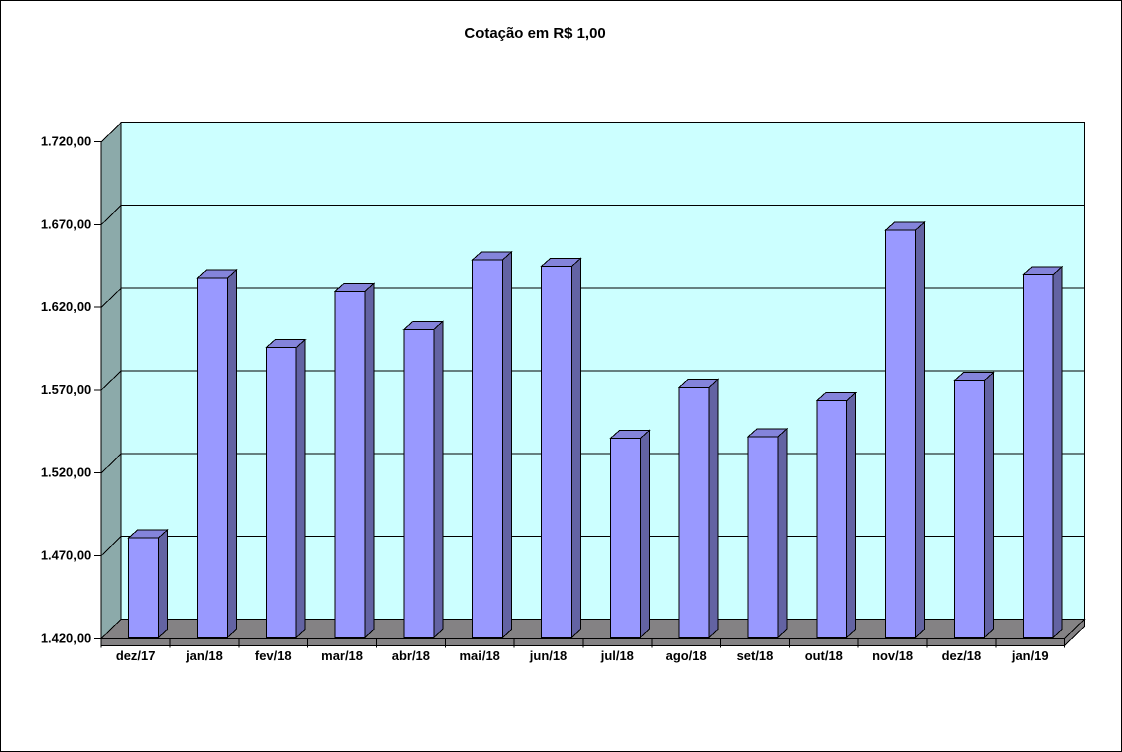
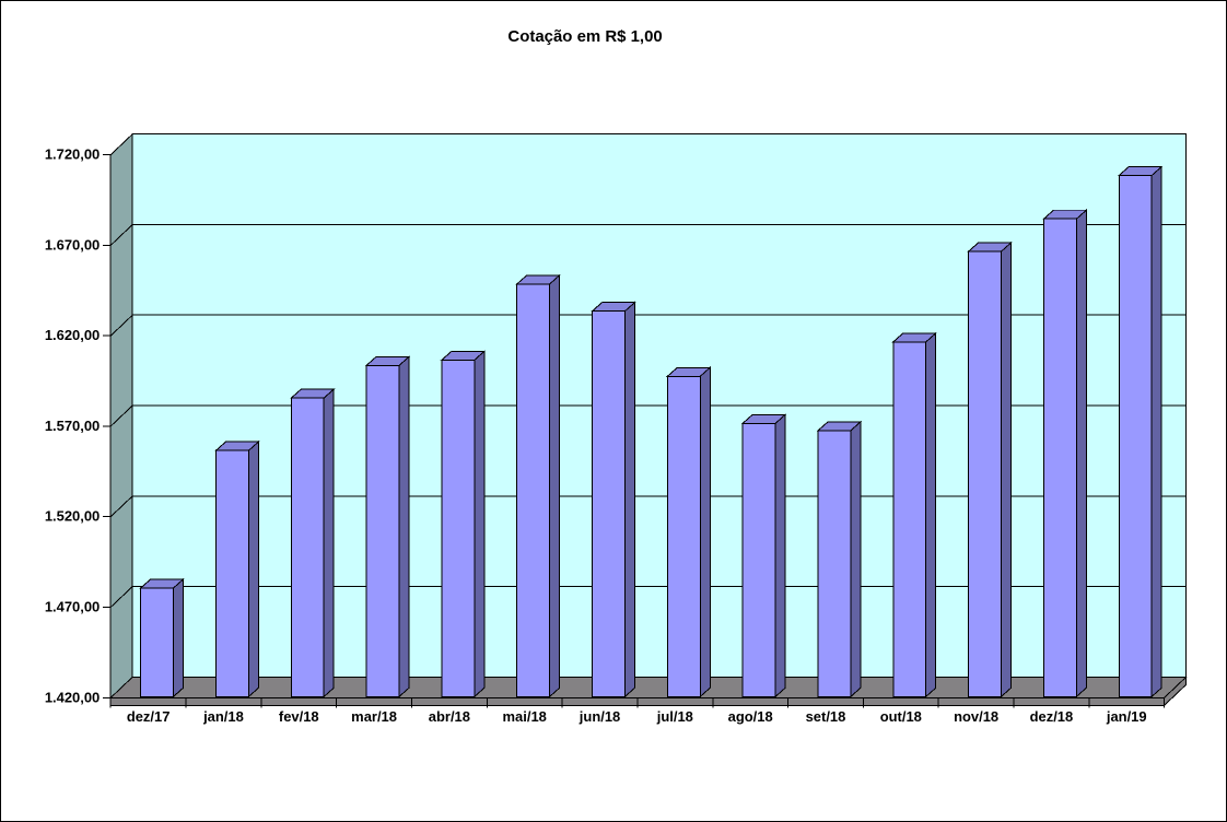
jan/18: 1637 -> 1556
fev/18: 1595 -> 1585
mar/18: 1629 -> 1603
jun/18: 1644 -> 1633
jul/18: 1540 -> 1597
set/18: 1541 -> 1567
out/18: 1563 -> 1616
dez/18: 1575 -> 1684
jan/19: 1639 -> 1708
